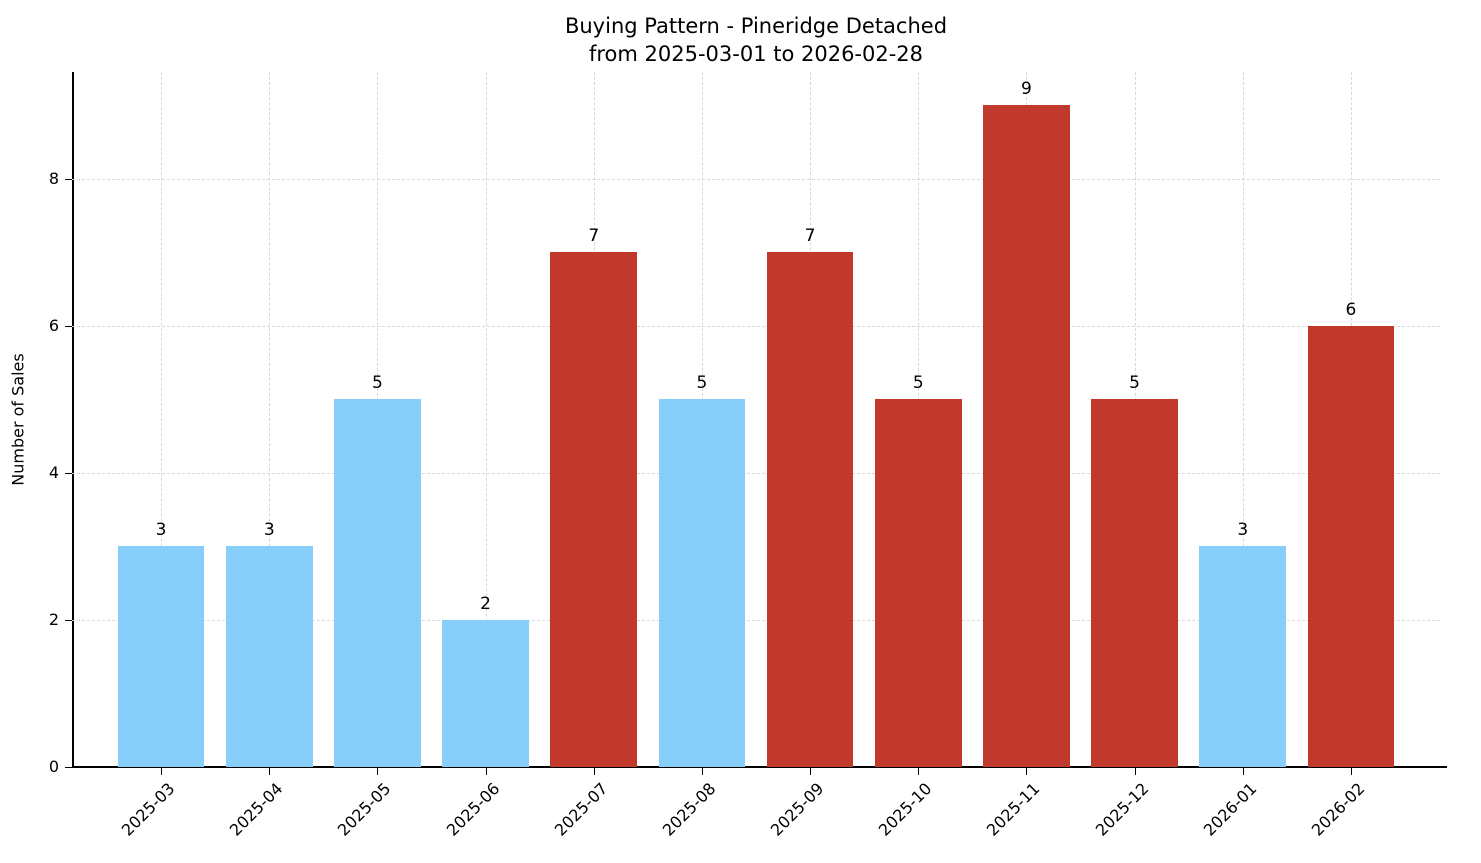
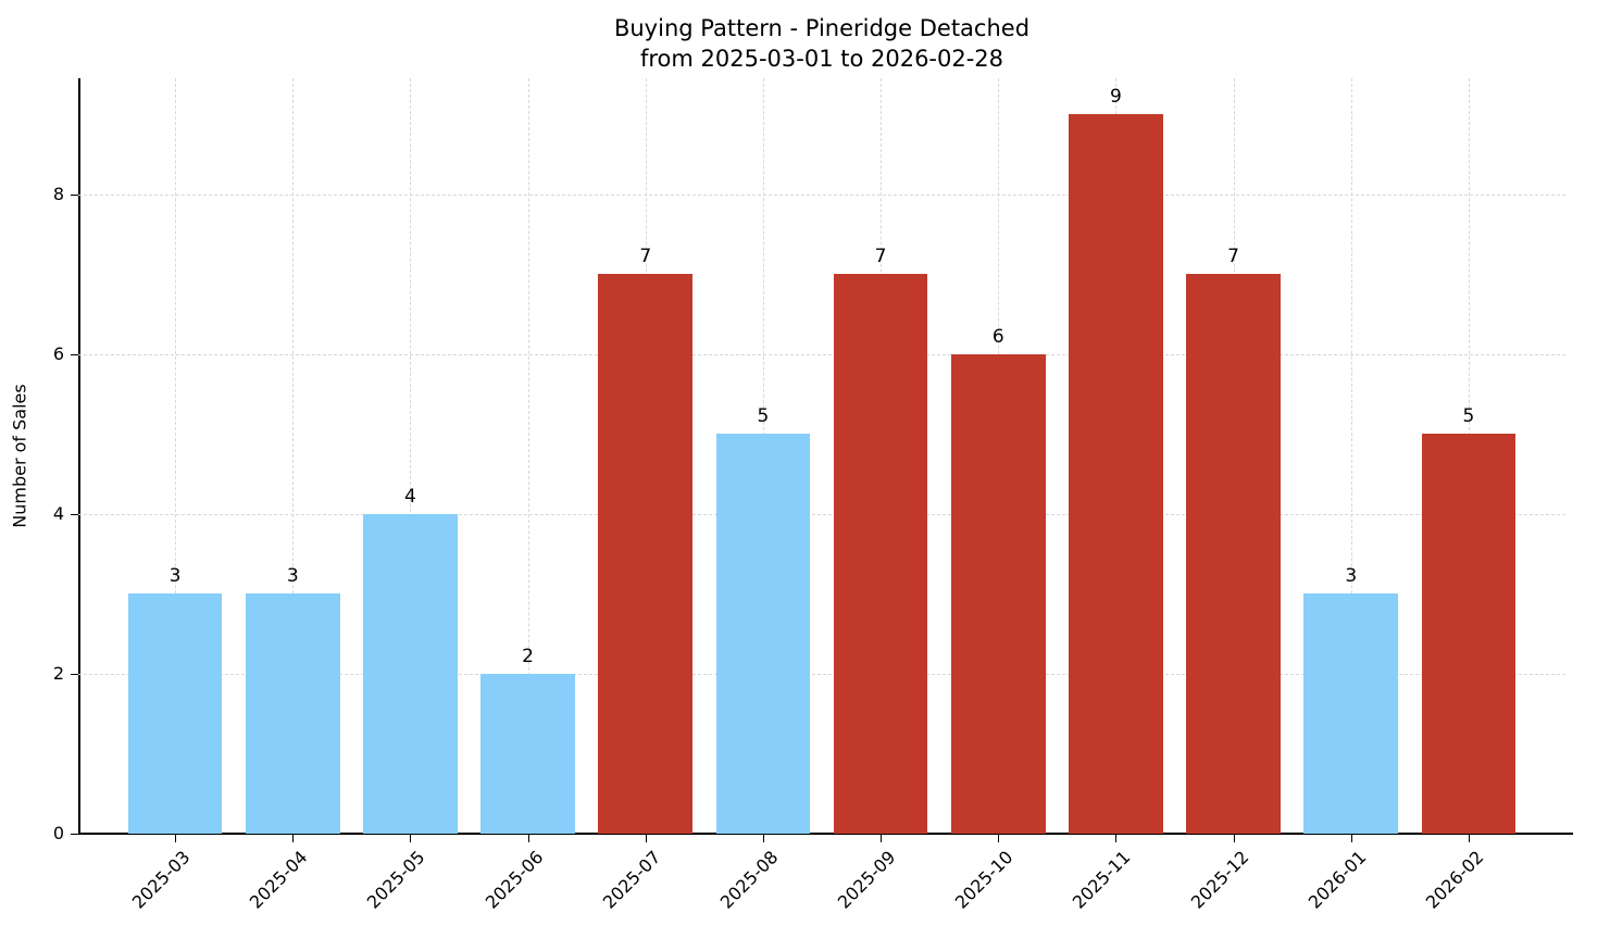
2025-05: 5 -> 4
2025-10: 5 -> 6
2025-12: 5 -> 7
2026-02: 6 -> 5
